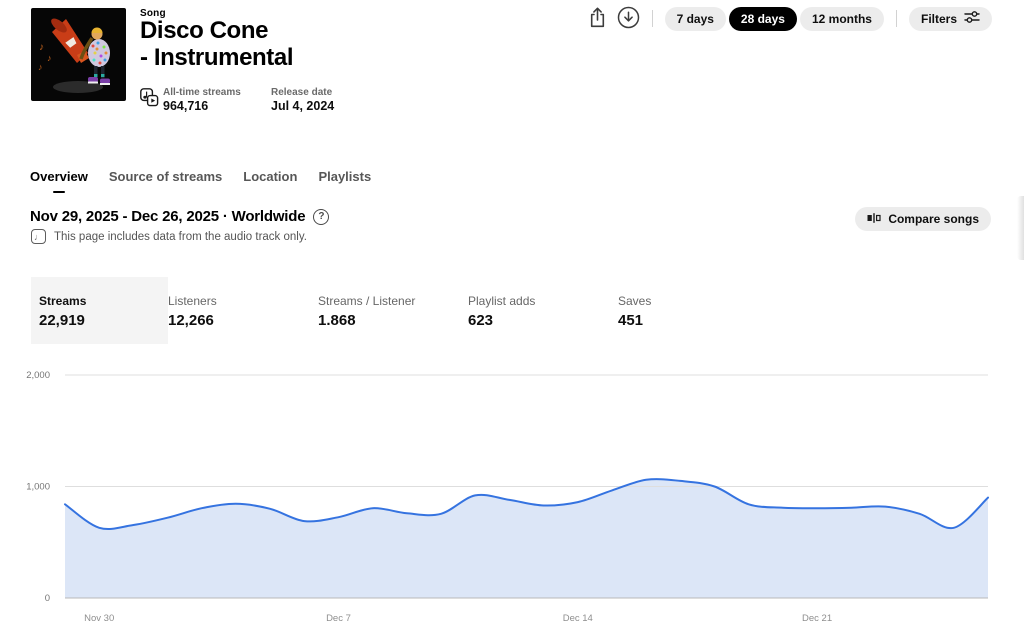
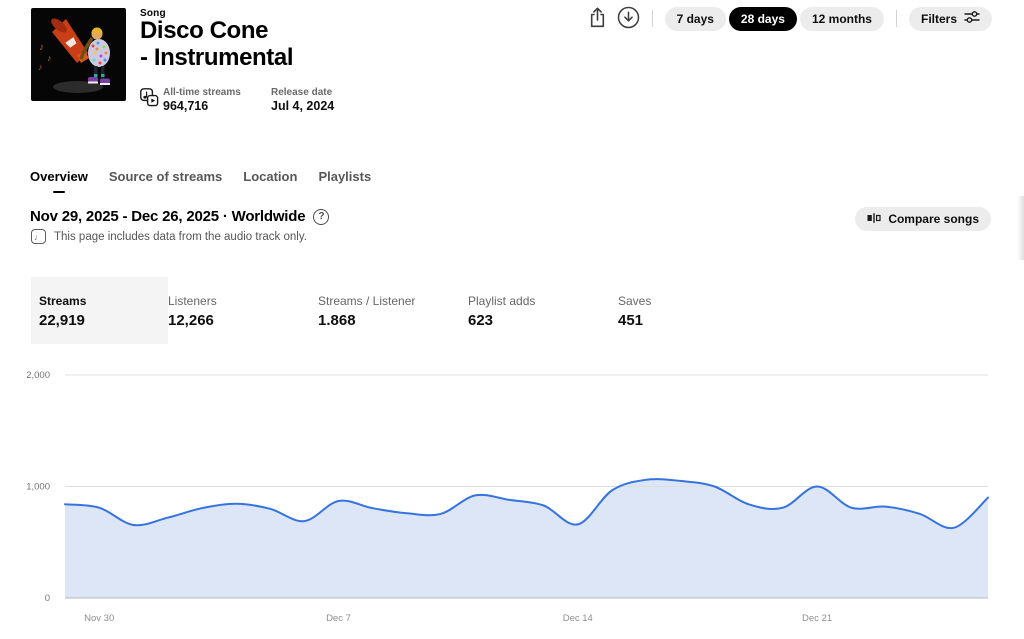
Nov 30: 630 -> 810
Dec 7: 720 -> 870
Dec 14: 860 -> 660
Dec 21: 800 -> 1000
